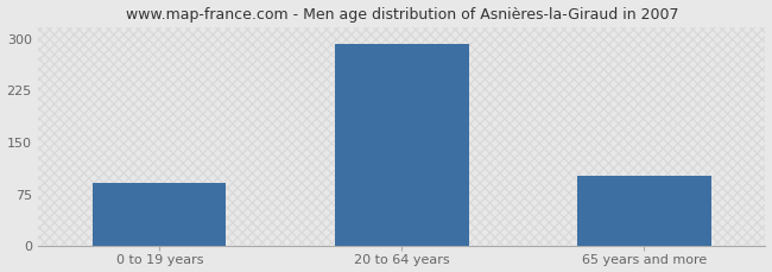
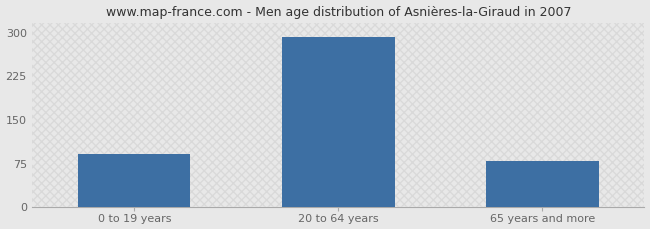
65 years and more: 100 -> 78
